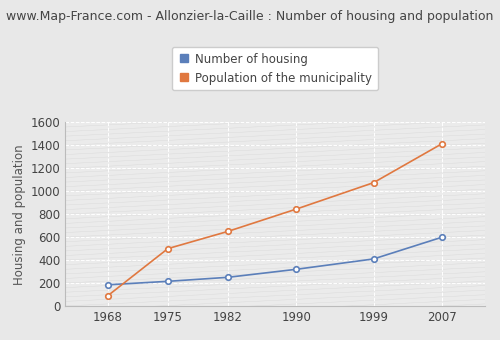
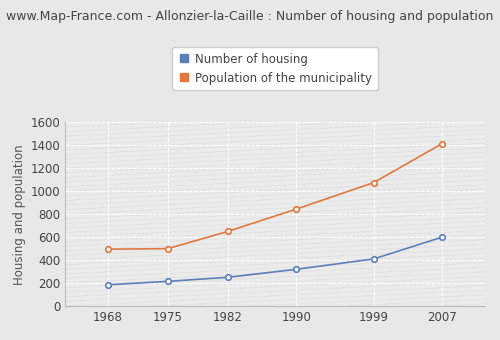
Population of the municipality/1968: 90 -> 500
